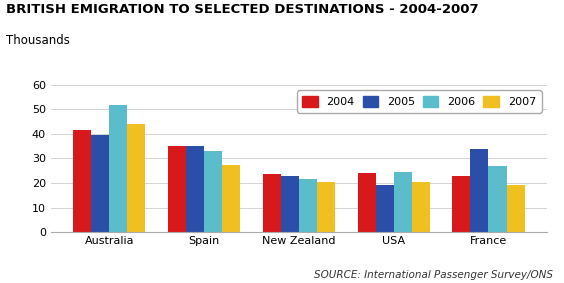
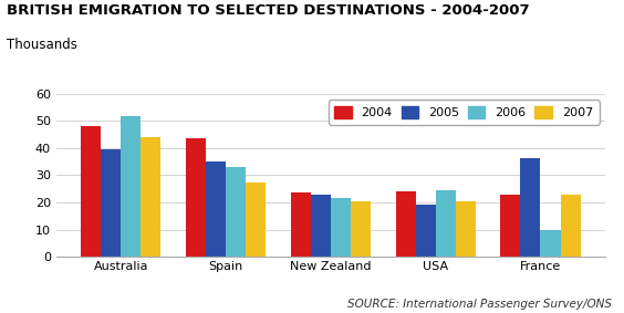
2004/Australia: 41.5 -> 48.0
2004/Spain: 35.0 -> 43.5
2005/France: 34.0 -> 36.5
2006/France: 27.0 -> 10.0
2007/France: 19.0 -> 23.0
